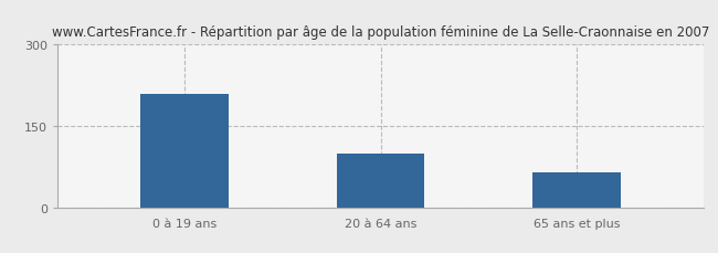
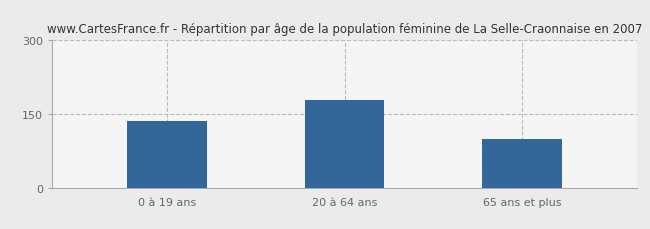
0 à 19 ans: 210 -> 136
20 à 64 ans: 100 -> 178
65 ans et plus: 65 -> 100
